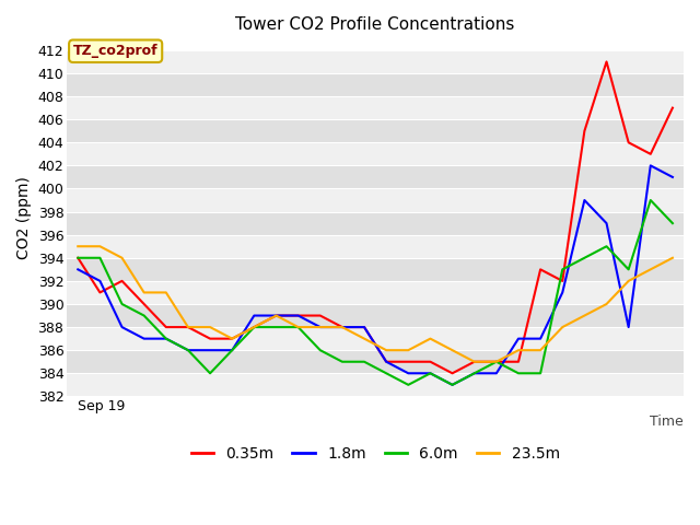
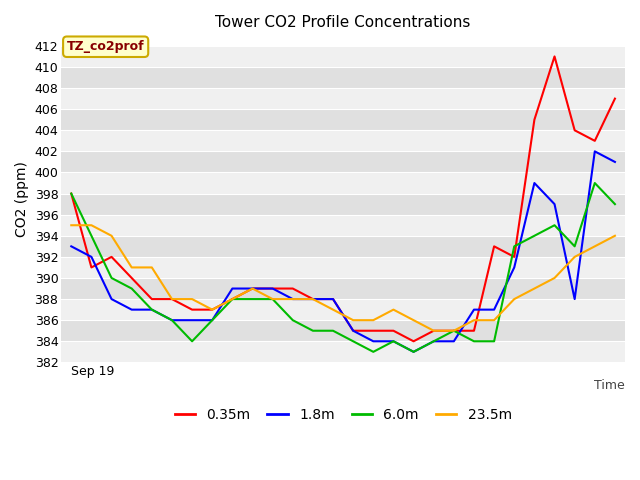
0.35m/Sep 19: 394 -> 398
6.0m/Sep 19: 394 -> 398
